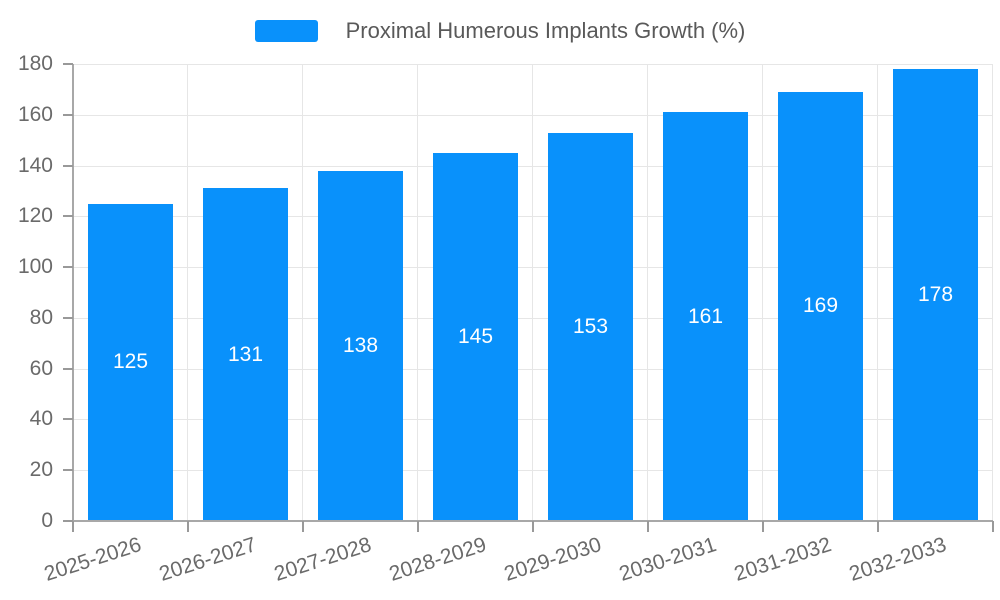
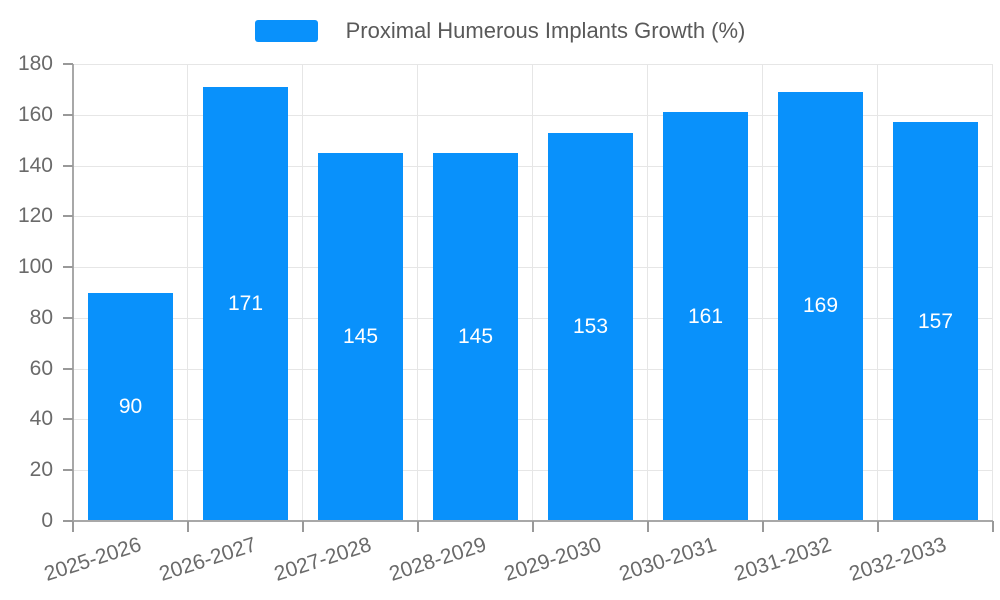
2025-2026: 125 -> 90
2026-2027: 131 -> 171
2027-2028: 138 -> 145
2032-2033: 178 -> 157
